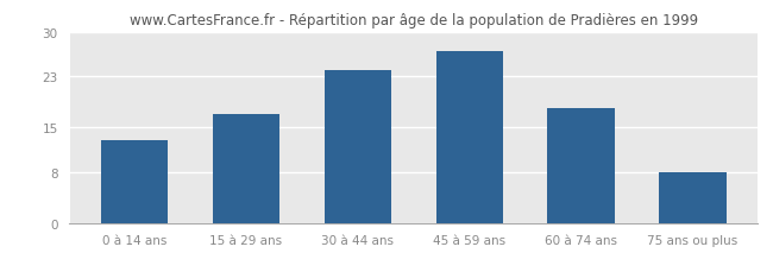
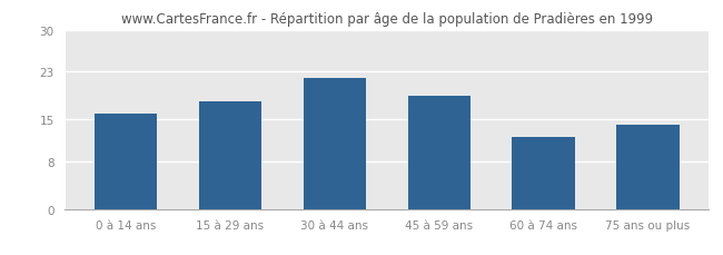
0 à 14 ans: 13 -> 16
15 à 29 ans: 17 -> 18
30 à 44 ans: 24 -> 22
45 à 59 ans: 27 -> 19
60 à 74 ans: 18 -> 12
75 ans ou plus: 8 -> 14
